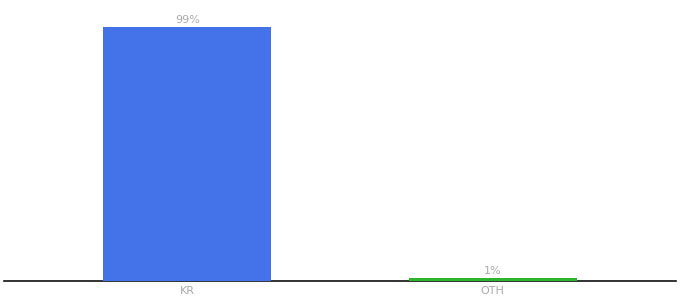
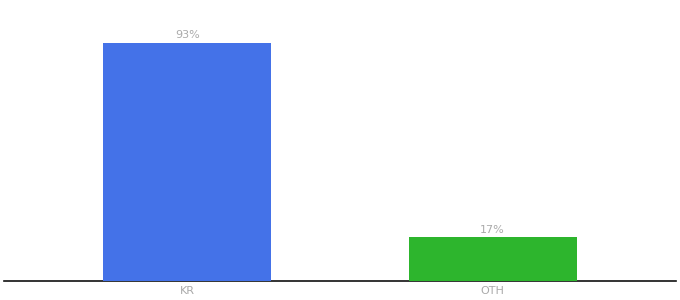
KR: 99% -> 93%
OTH: 1% -> 17%
